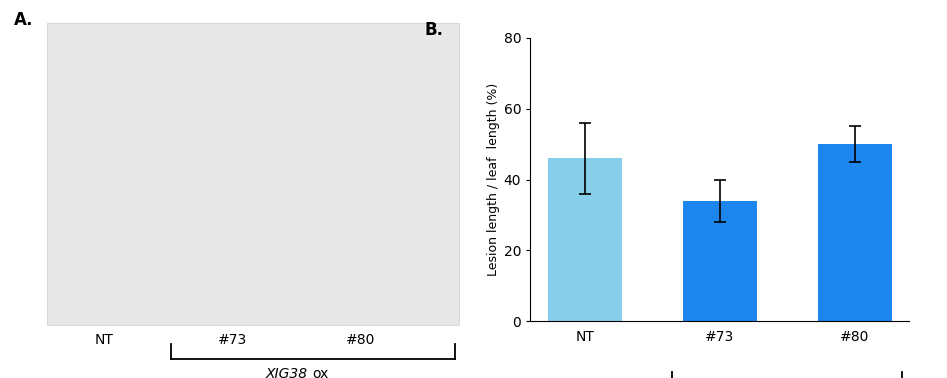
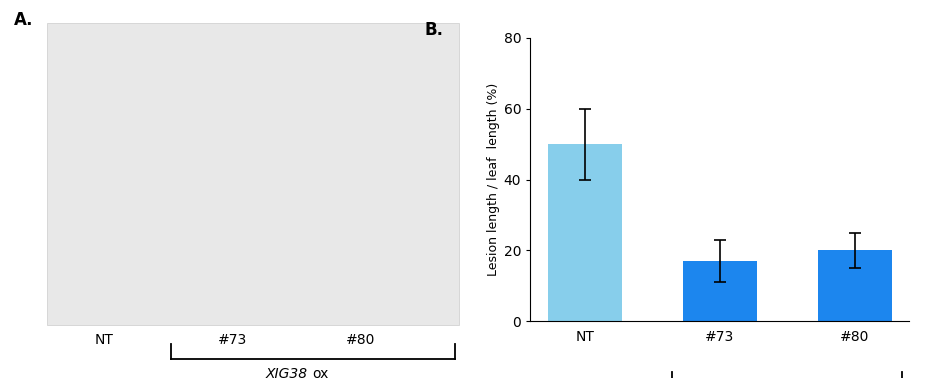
NT: 46 -> 50
#73: 34 -> 17
#80: 50 -> 20
